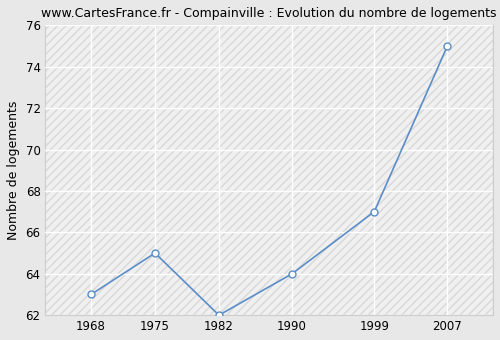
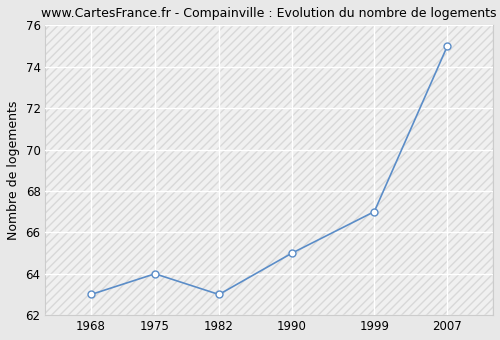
1975: 65 -> 64
1982: 62 -> 63
1990: 64 -> 65
